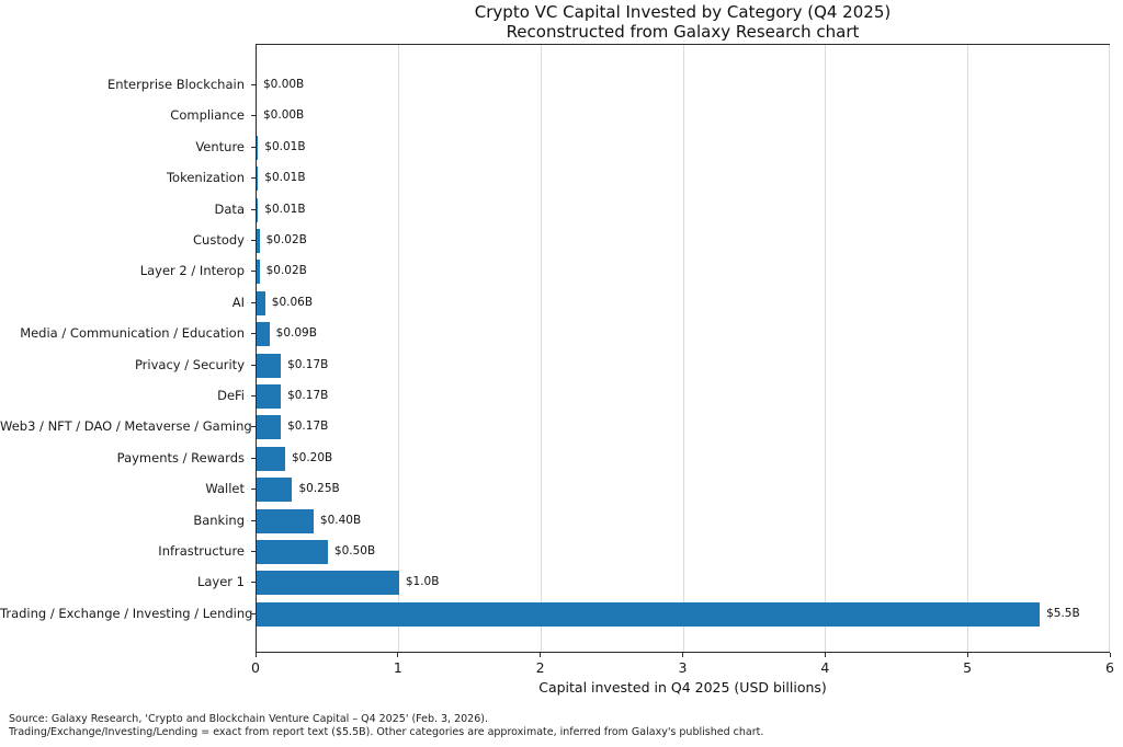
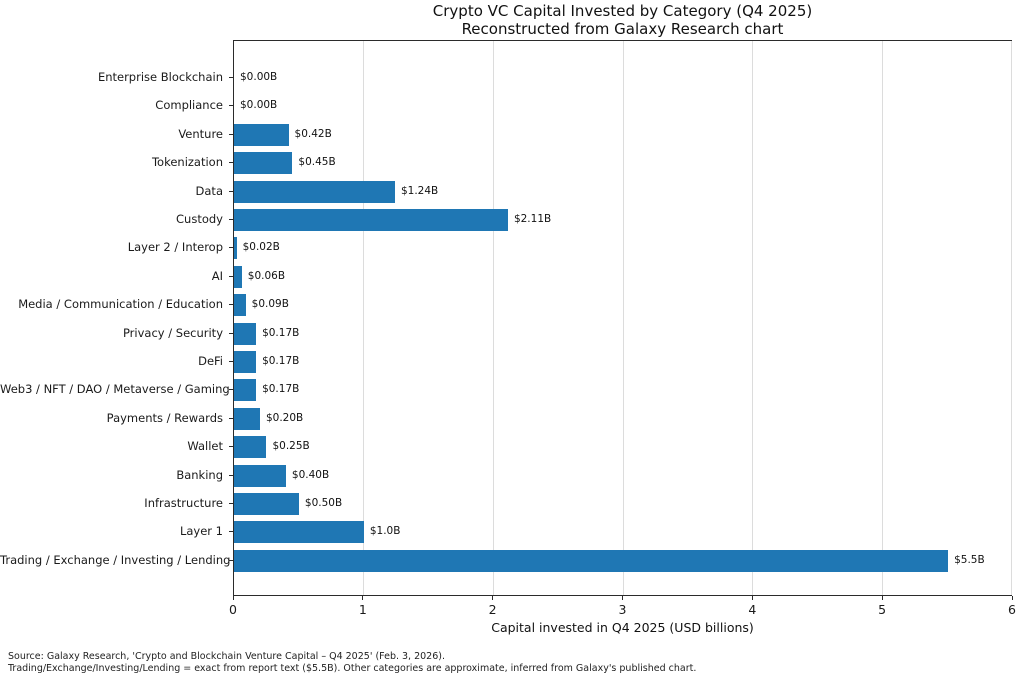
Venture: $0.01B -> $0.42B
Tokenization: $0.01B -> $0.45B
Data: $0.01B -> $1.24B
Custody: $0.02B -> $2.11B
